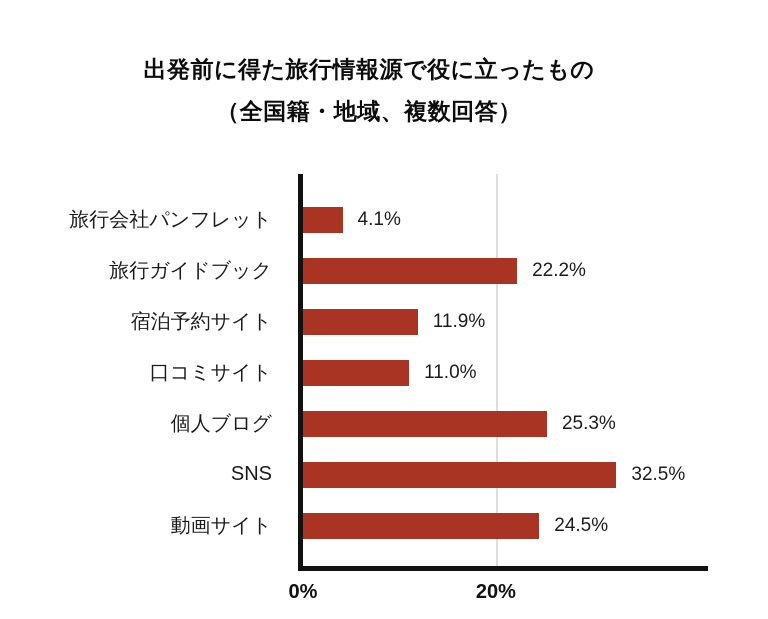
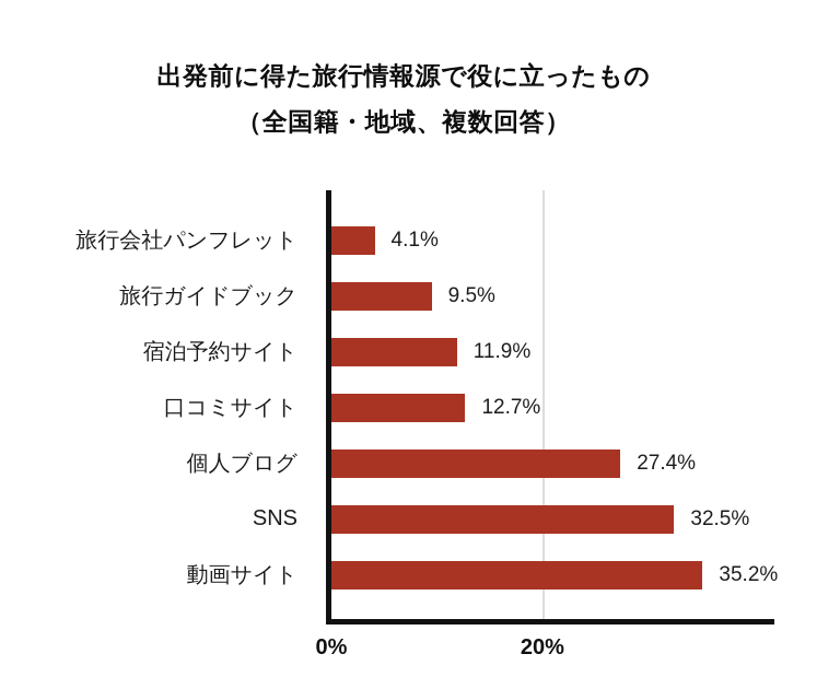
旅行ガイドブック: 22.2% -> 9.5%
口コミサイト: 11.0% -> 12.7%
個人ブログ: 25.3% -> 27.4%
動画サイト: 24.5% -> 35.2%
